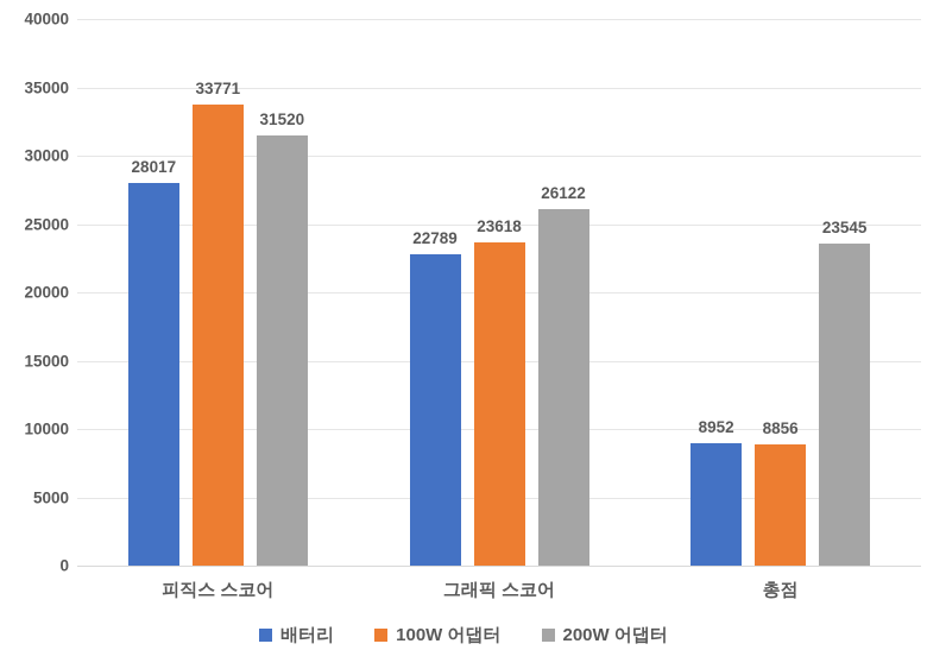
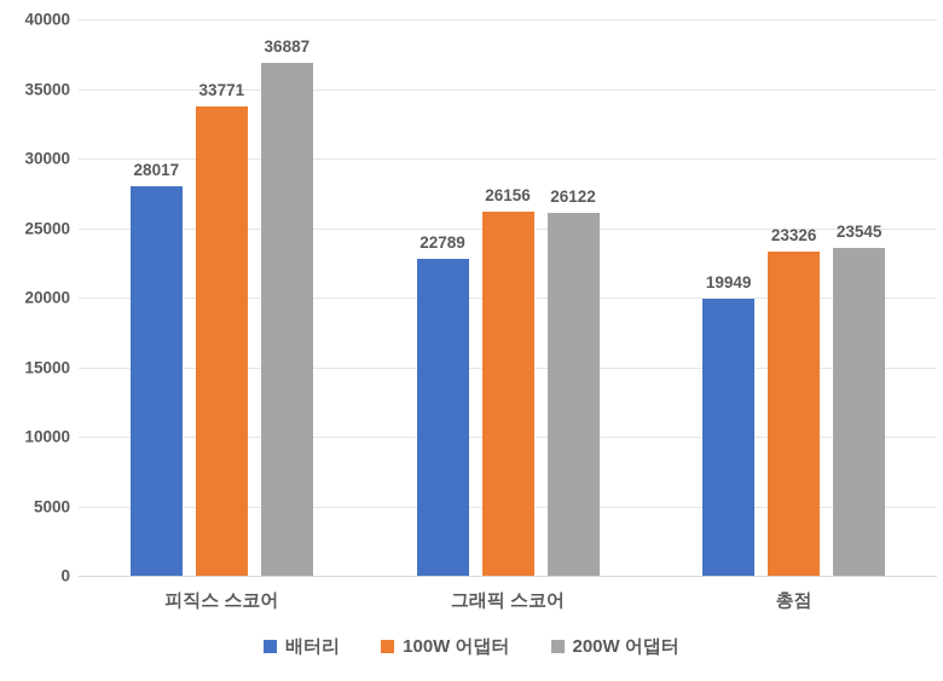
200W 어댑터/피직스 스코어: 31520 -> 36887
100W 어댑터/그래픽 스코어: 23618 -> 26156
배터리/총점: 8952 -> 19949
100W 어댑터/총점: 8856 -> 23326
